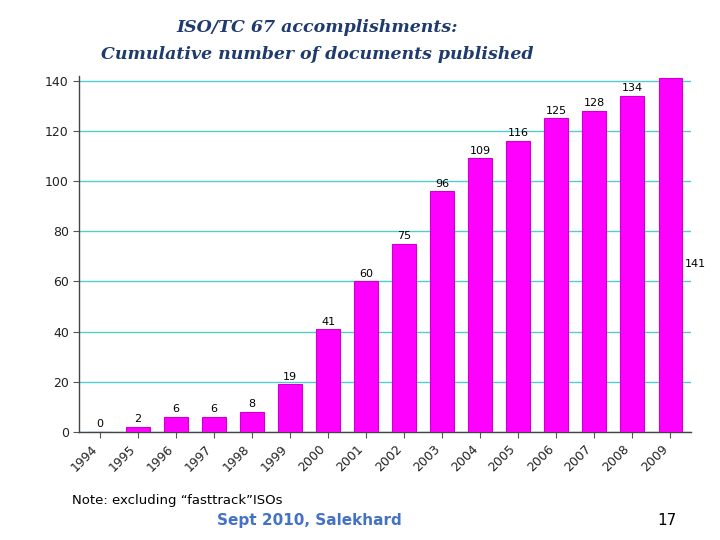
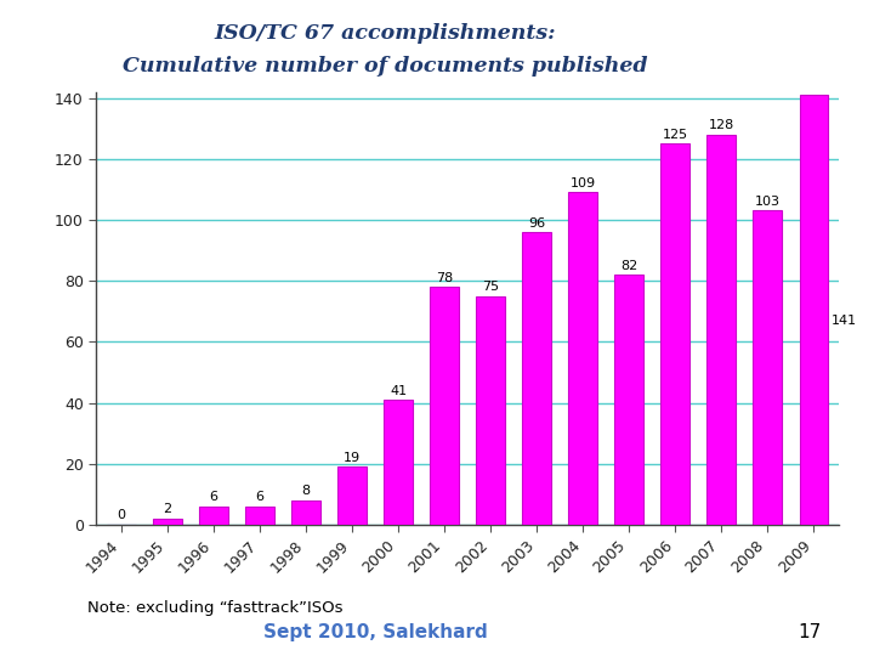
2001: 60 -> 78
2005: 116 -> 82
2008: 134 -> 103
